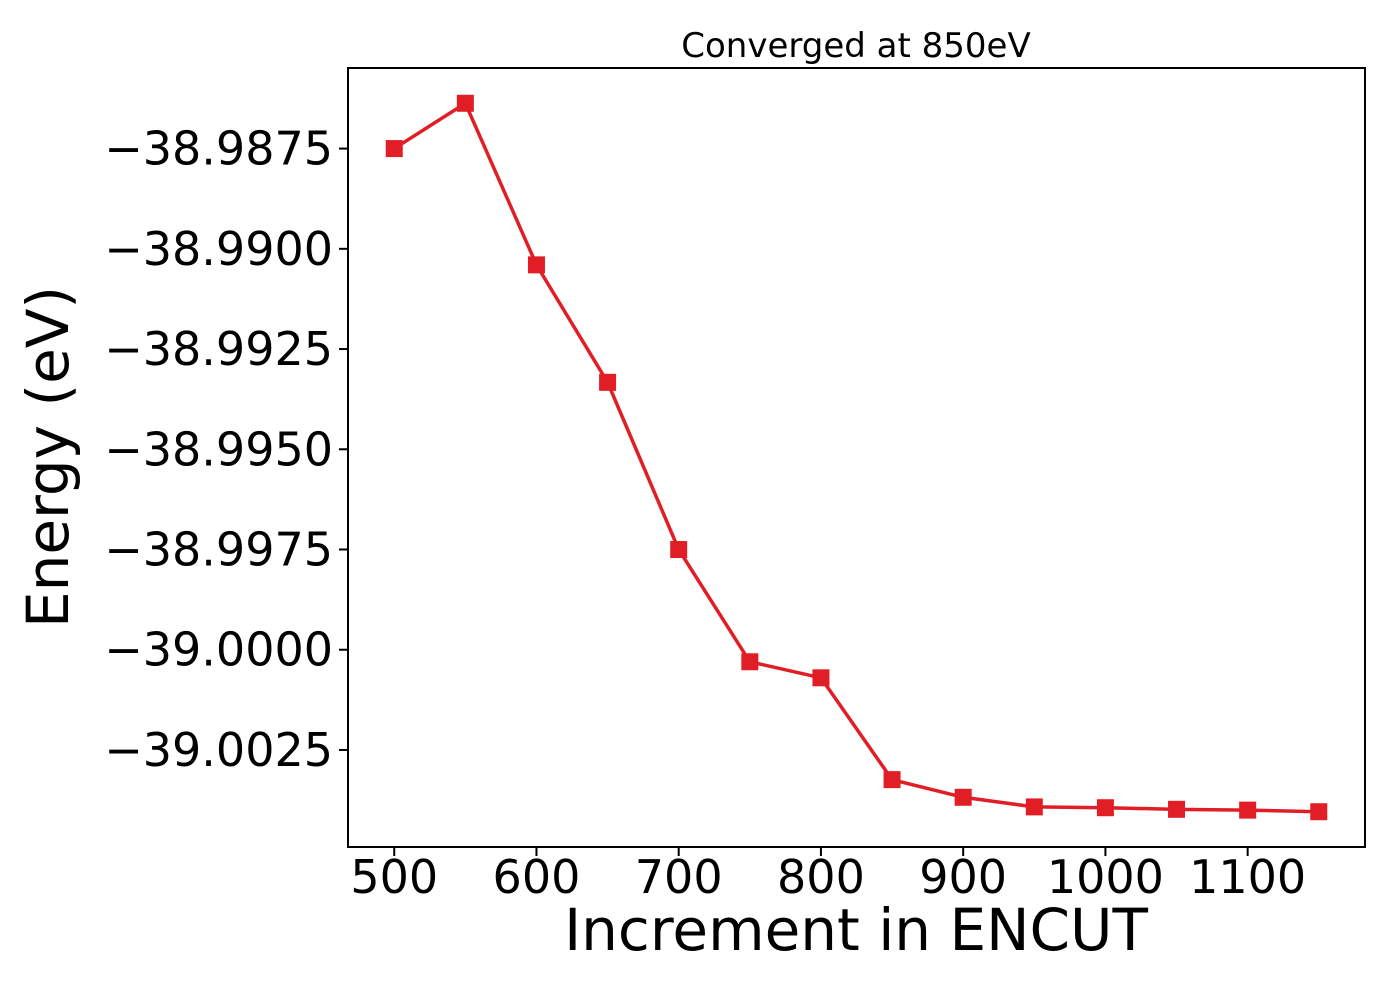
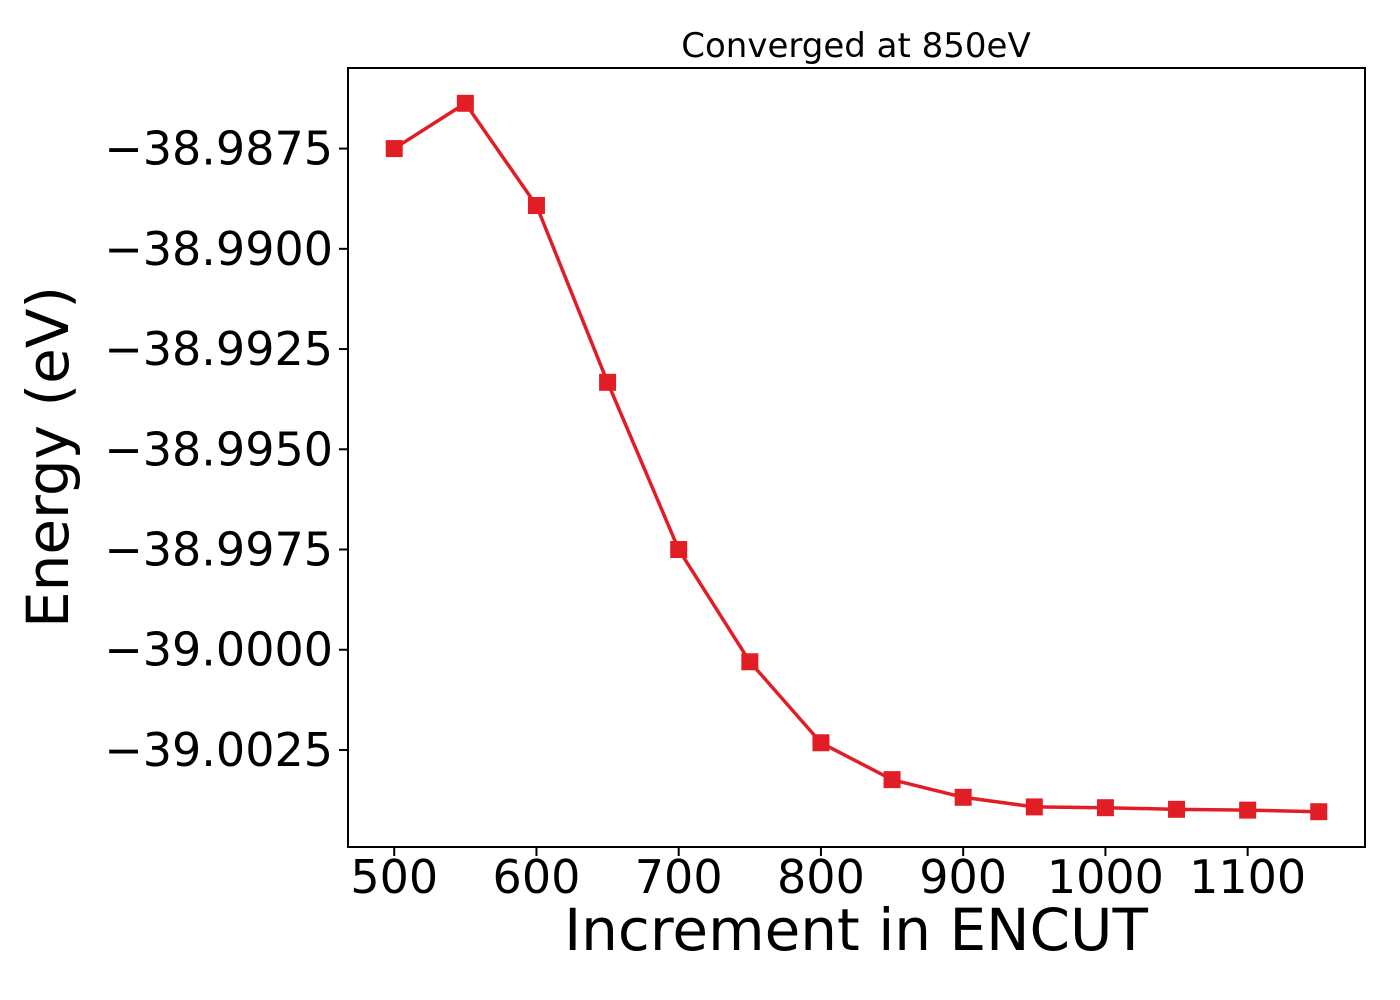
600: -38.9904 -> -38.9889
800: -39.0007 -> -39.0023
